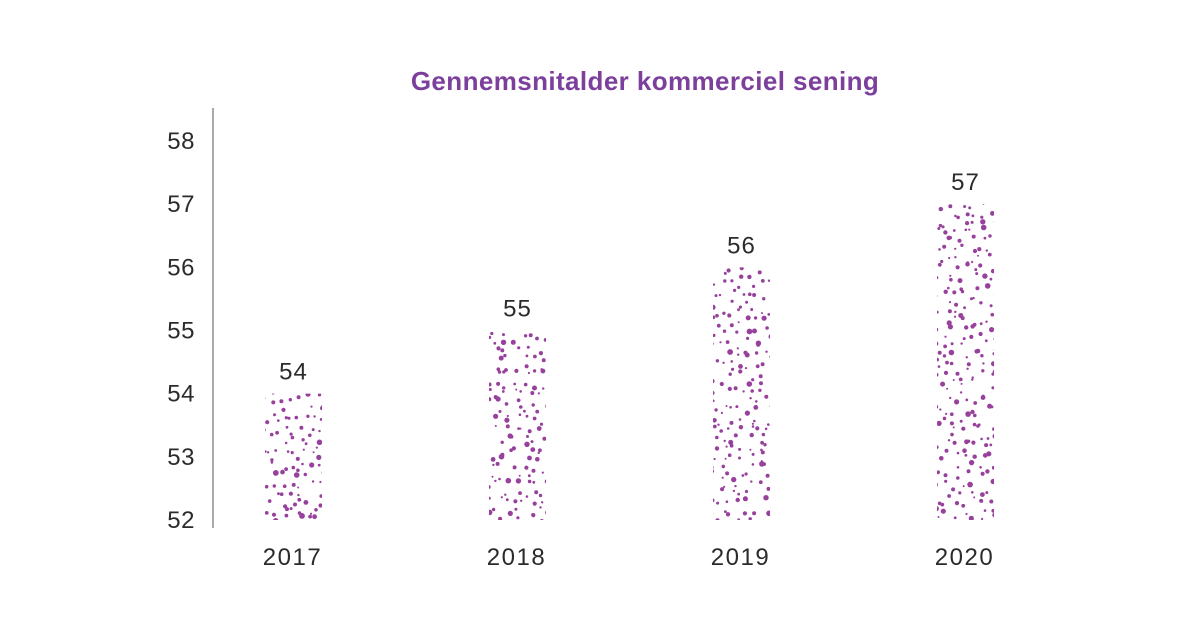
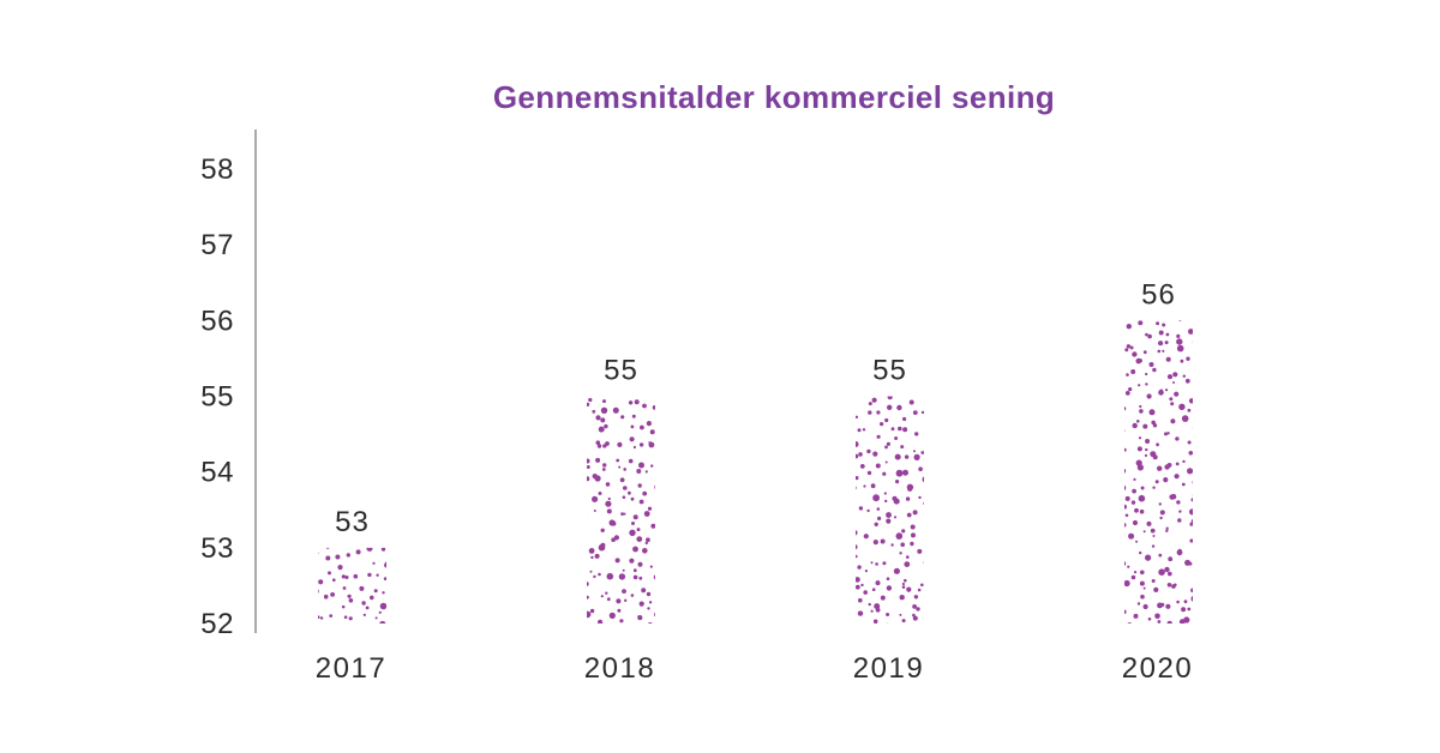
2017: 54 -> 53
2019: 56 -> 55
2020: 57 -> 56
